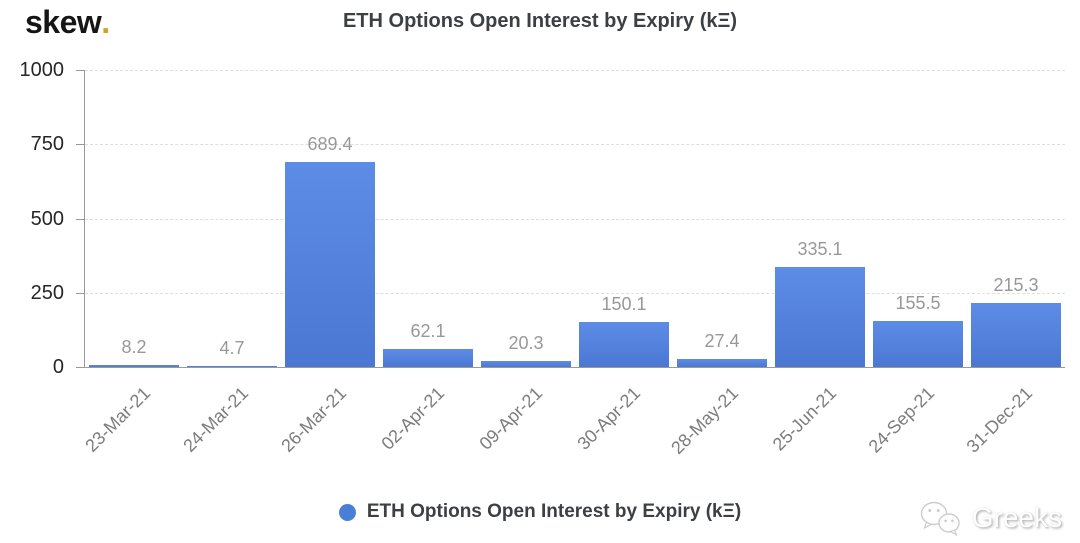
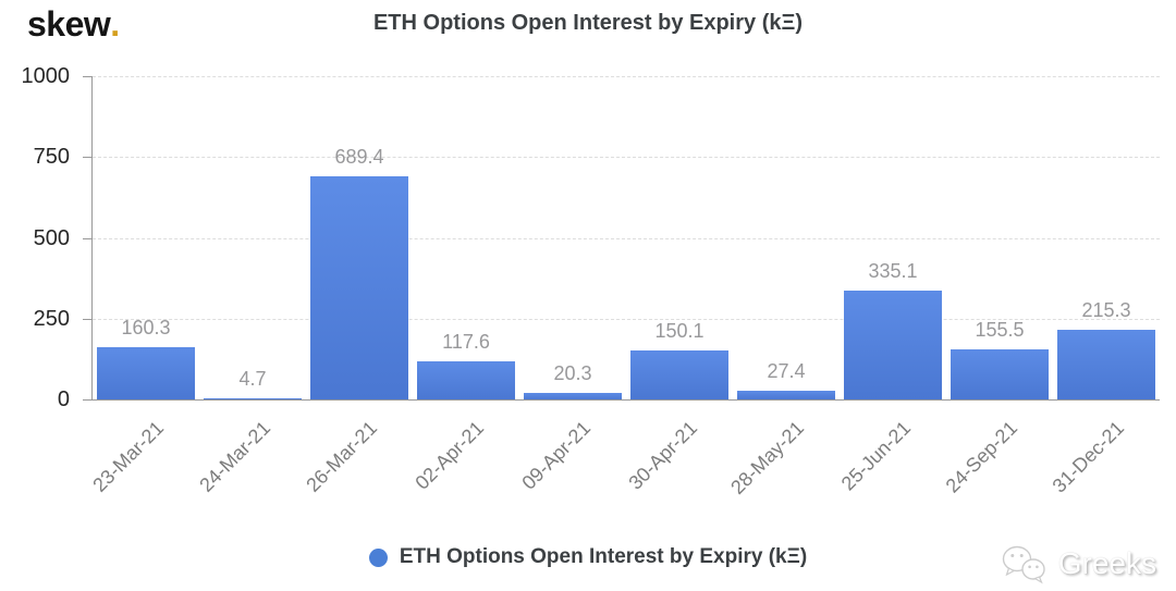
23-Mar-21: 8.2 -> 160.3
02-Apr-21: 62.1 -> 117.6
